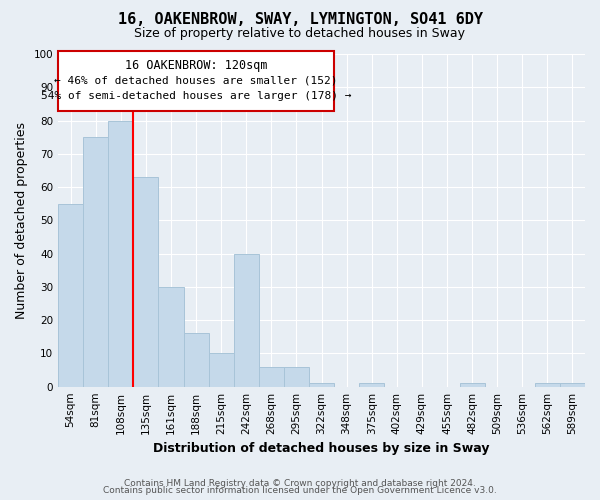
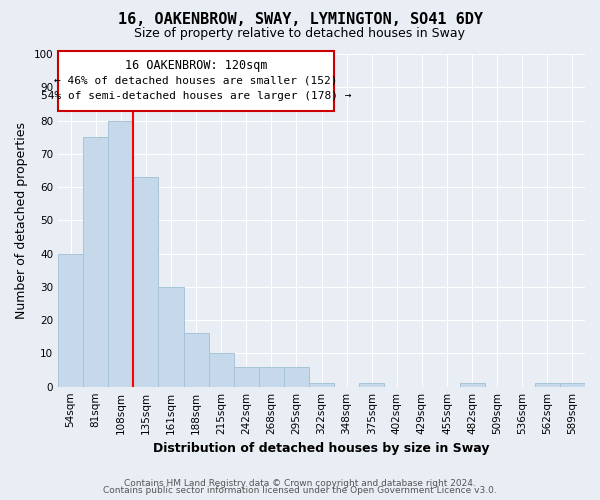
54sqm: 55 -> 40
242sqm: 40 -> 6
